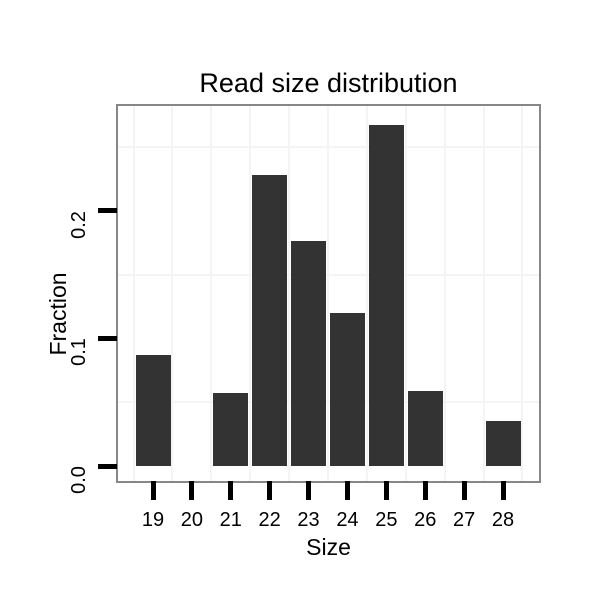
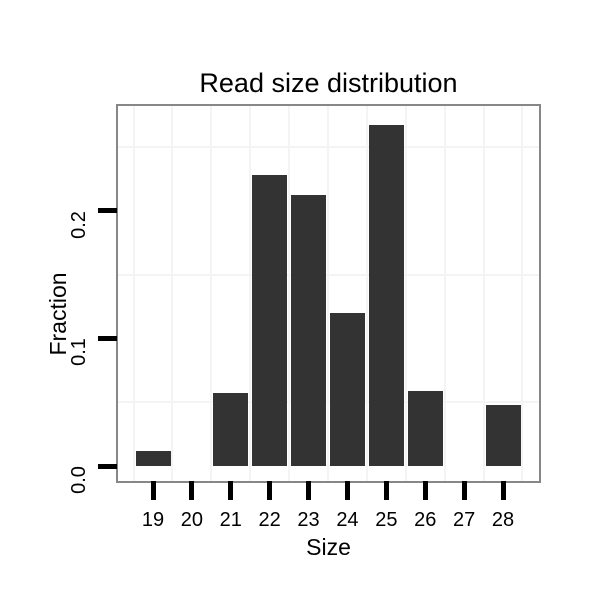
19: 0.087 -> 0.012
23: 0.176 -> 0.212
28: 0.035 -> 0.048
